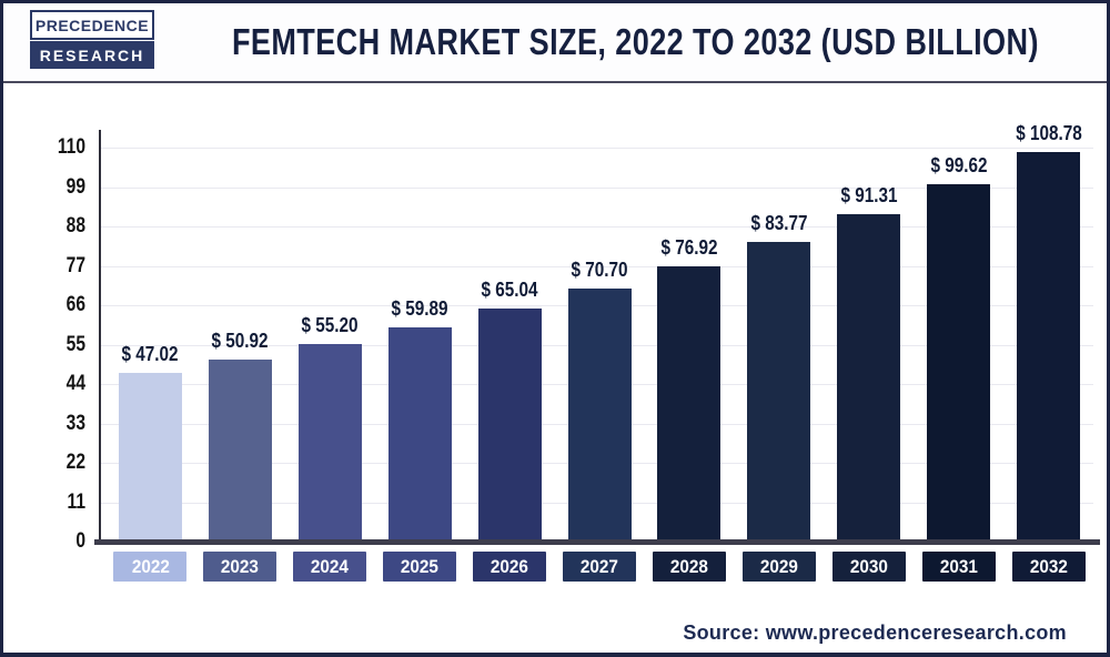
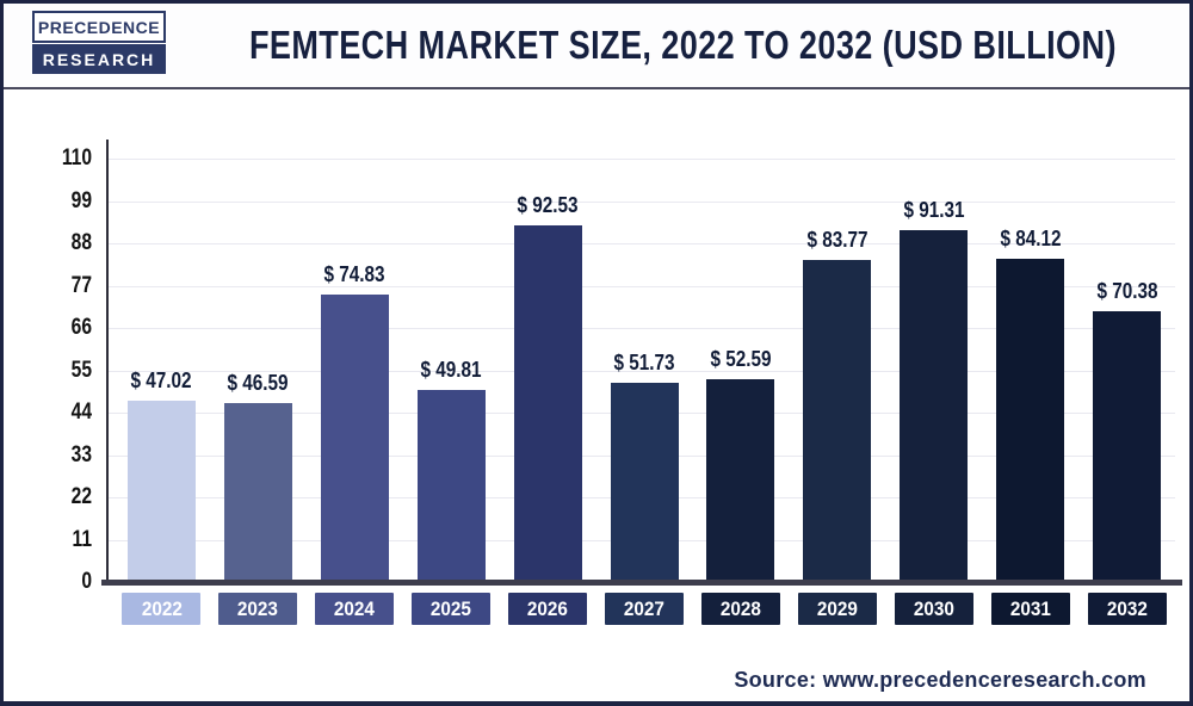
2023: 50.92 -> 46.59
2024: 55.20 -> 74.83
2025: 59.89 -> 49.81
2026: 65.04 -> 92.53
2027: 70.70 -> 51.73
2028: 76.92 -> 52.59
2031: 99.62 -> 84.12
2032: 108.78 -> 70.38
